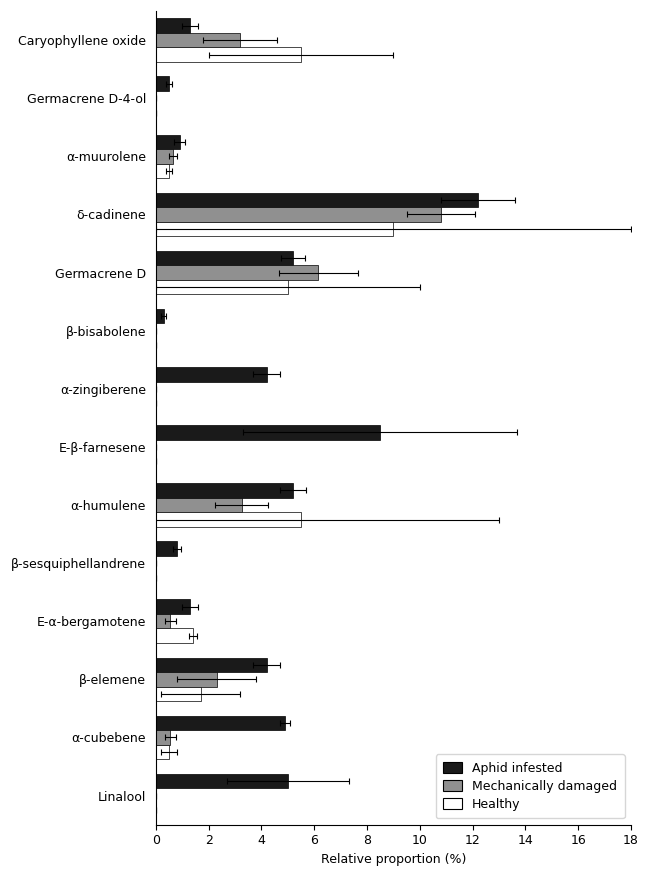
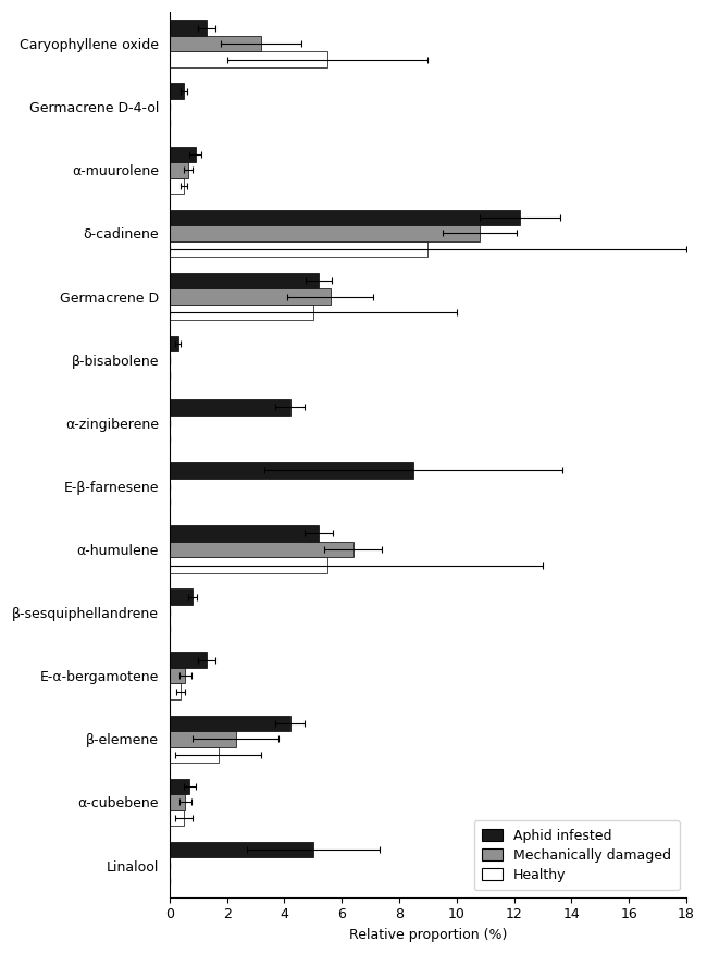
Mechanically damaged/Germacrene D: 6.15 -> 5.60
Mechanically damaged/α-humulene: 3.25 -> 6.40
Healthy/E-α-bergamotene: 1.4 -> 0.4
Aphid infested/α-cubebene: 4.9 -> 0.7
